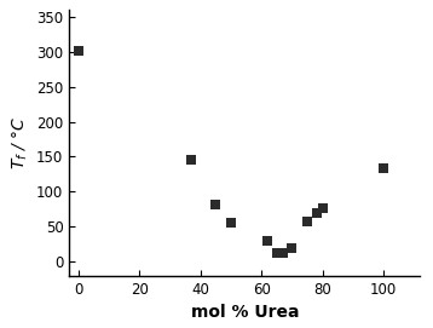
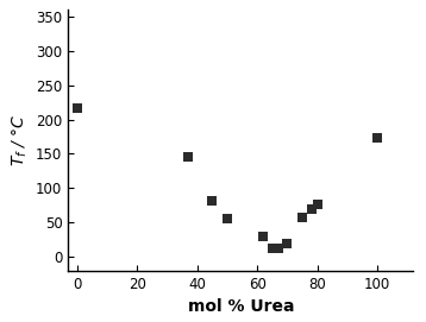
0: 302 -> 216
100: 133 -> 174
